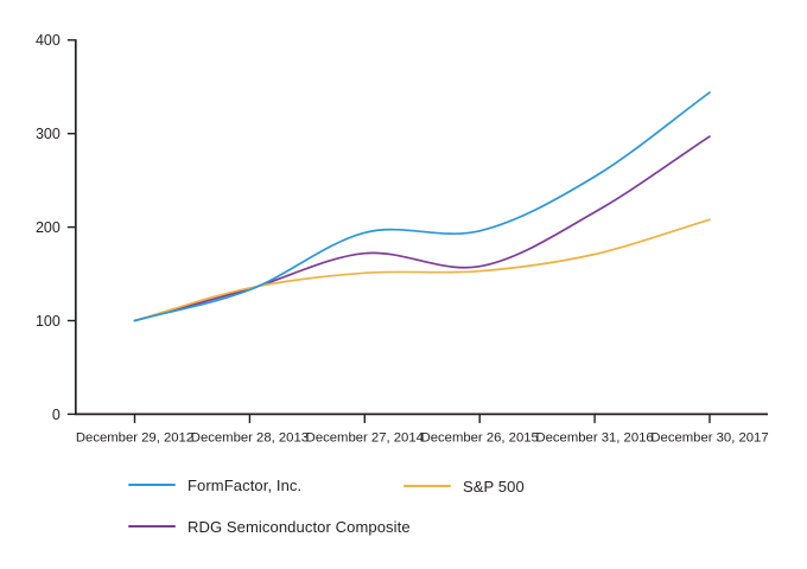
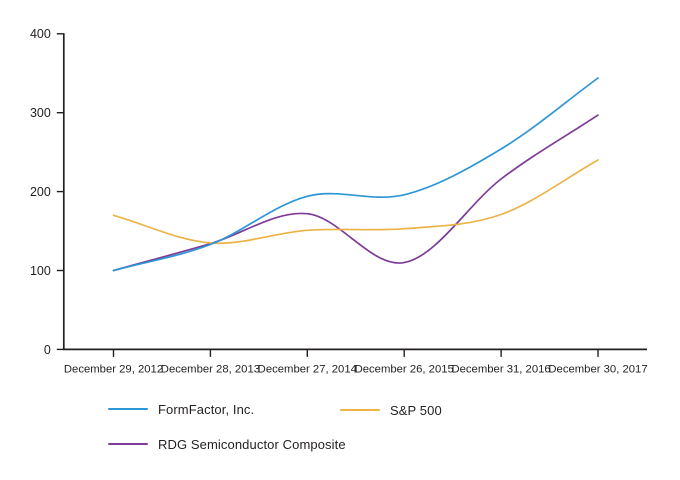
S&P 500/December 29, 2012: 100 -> 170
RDG Semiconductor Composite/December 26, 2015: 160 -> 110
S&P 500/December 30, 2017: 210 -> 240
